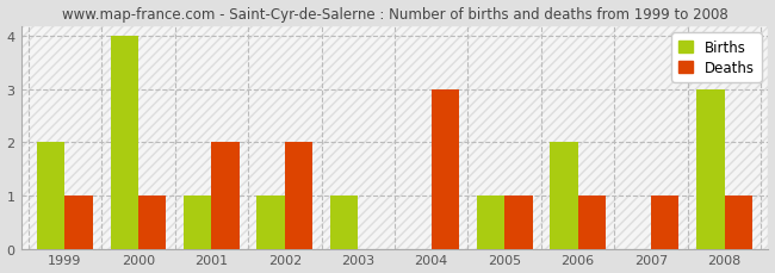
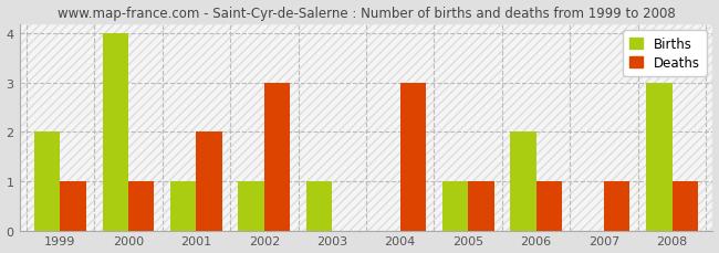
Deaths/2002: 2 -> 3
